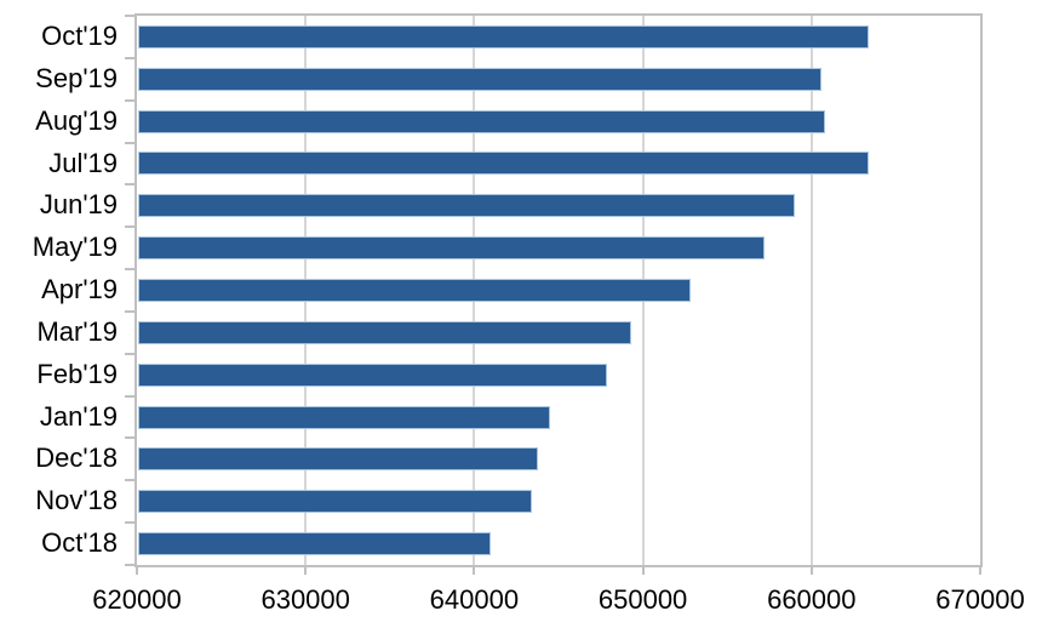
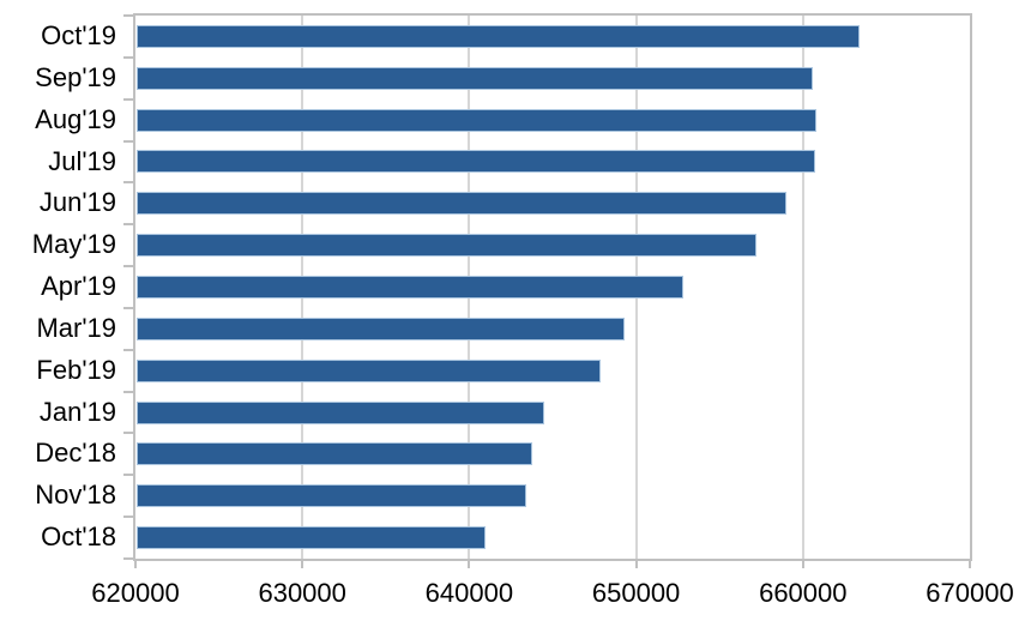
Jul'19: 663400 -> 660700
